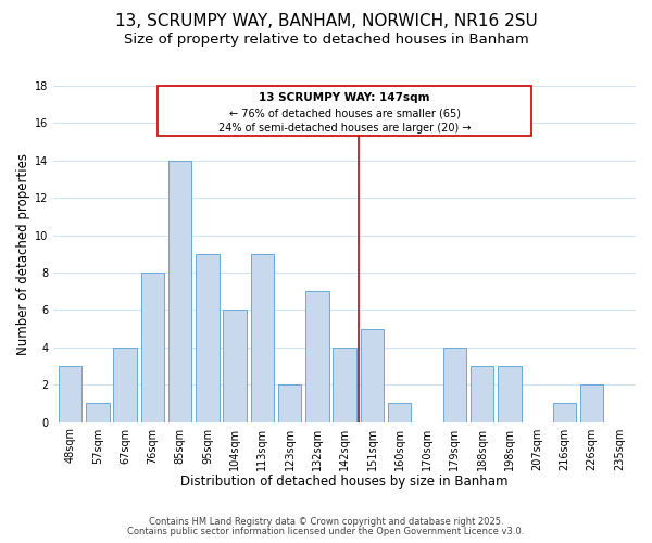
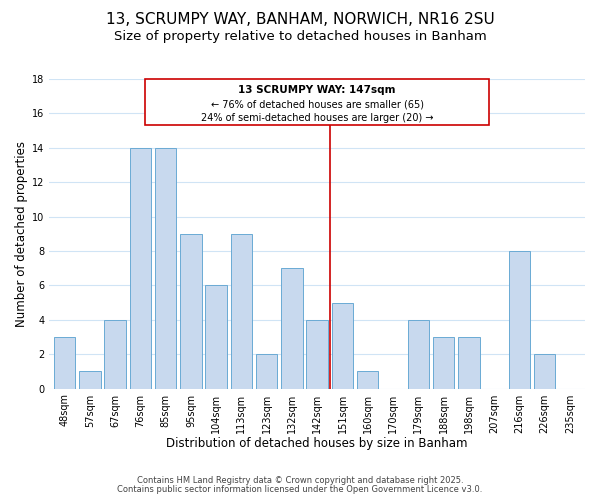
76sqm: 8 -> 14
216sqm: 1 -> 8
